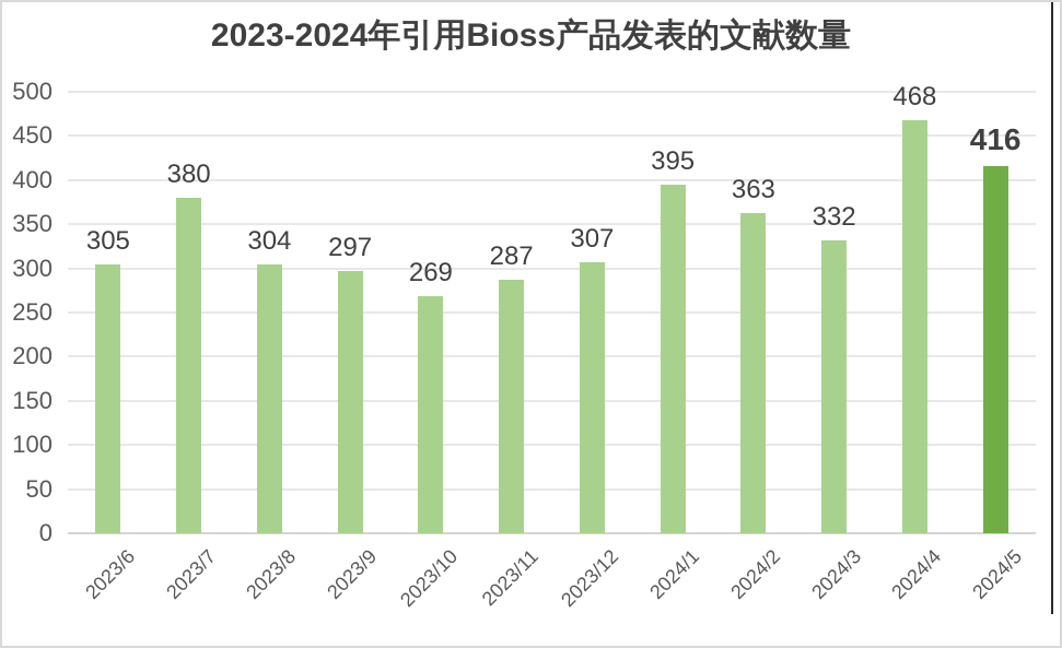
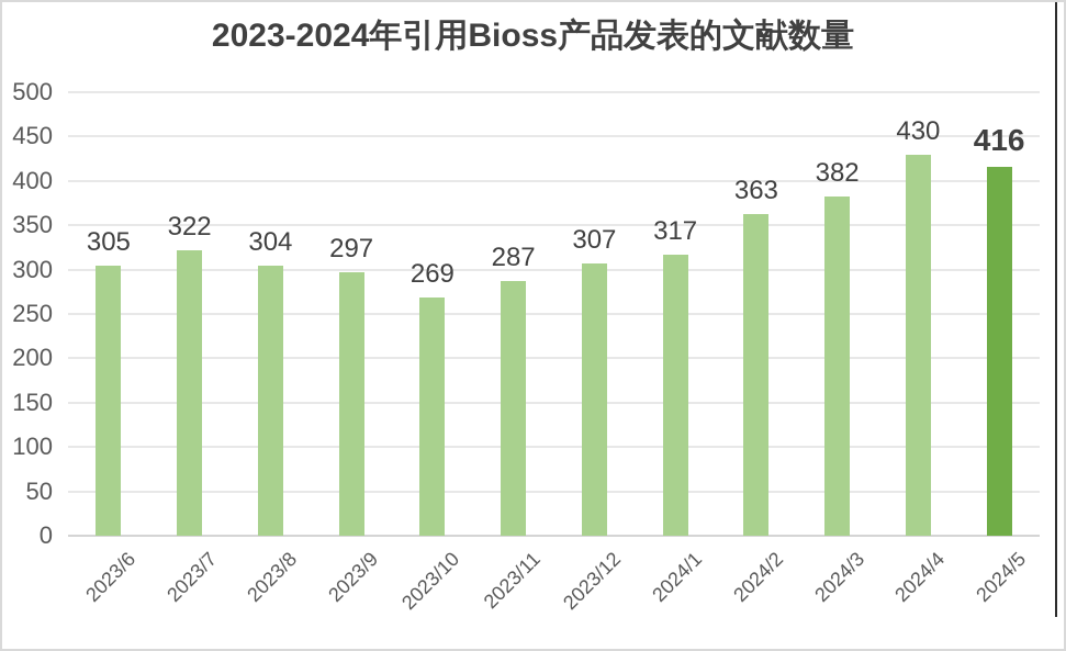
2023/7: 380 -> 322
2024/1: 395 -> 317
2024/3: 332 -> 382
2024/4: 468 -> 430
